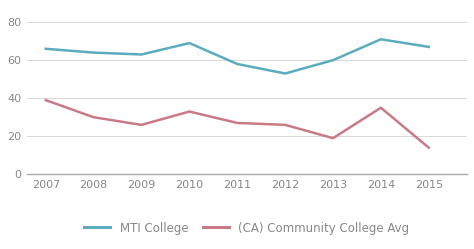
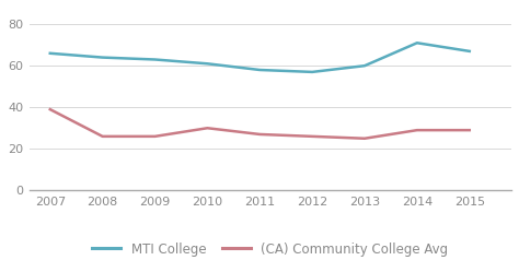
(CA) Community College Avg/2008: 30 -> 26
MTI College/2010: 69 -> 61
(CA) Community College Avg/2010: 33 -> 30
MTI College/2012: 53 -> 57
(CA) Community College Avg/2013: 19 -> 25
(CA) Community College Avg/2014: 35 -> 29
(CA) Community College Avg/2015: 14 -> 29
